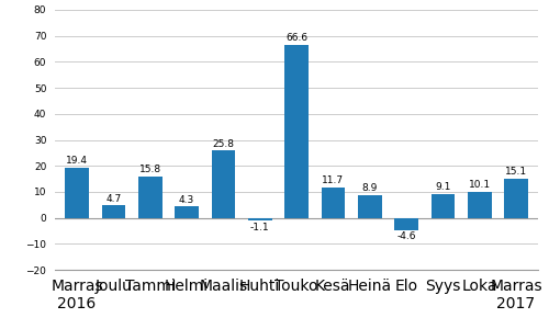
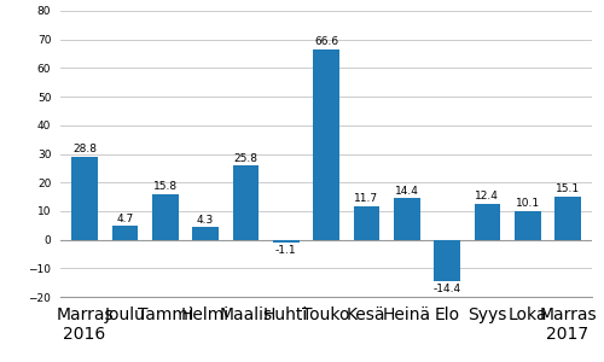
Marras 2016: 19.4 -> 28.8
Heinä: 8.9 -> 14.4
Elo: -4.6 -> -14.4
Syys: 9.1 -> 12.4
